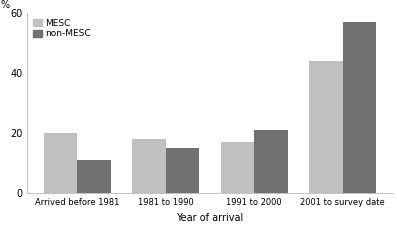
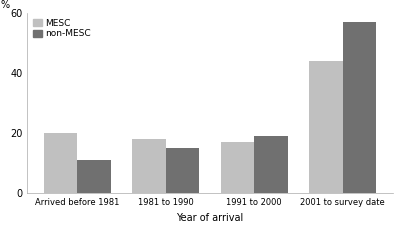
non-MESC/1991 to 2000: 21 -> 19
